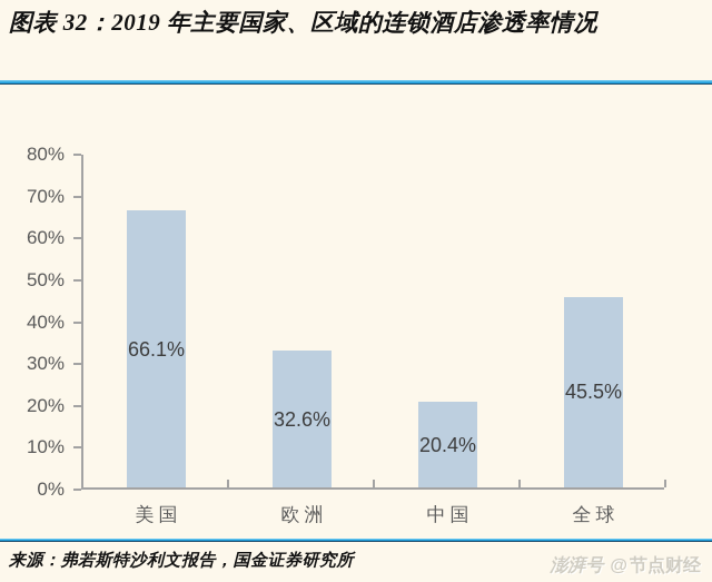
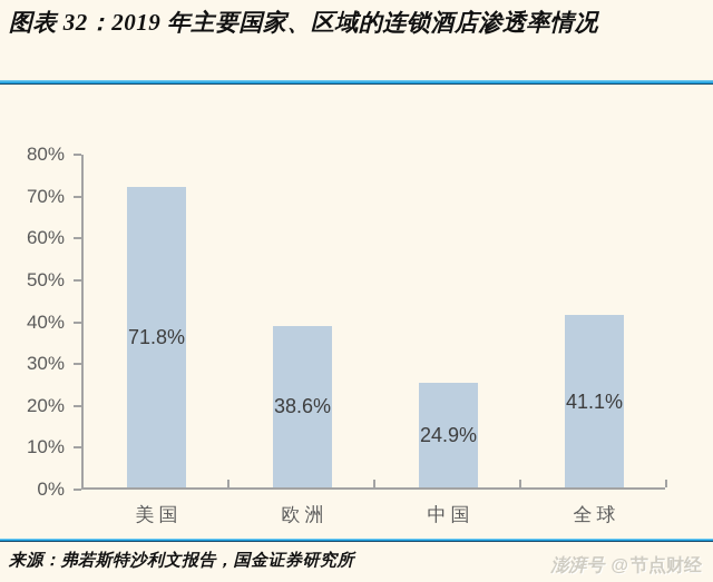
美国: 66.1% -> 71.8%
欧洲: 32.6% -> 38.6%
中国: 20.4% -> 24.9%
全球: 45.5% -> 41.1%
